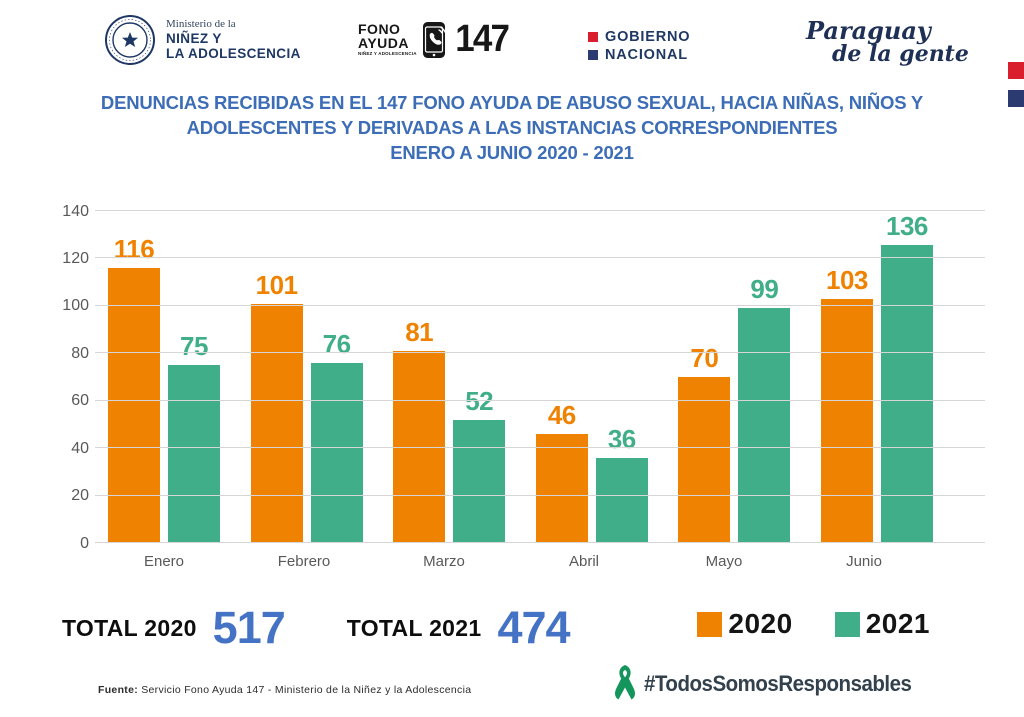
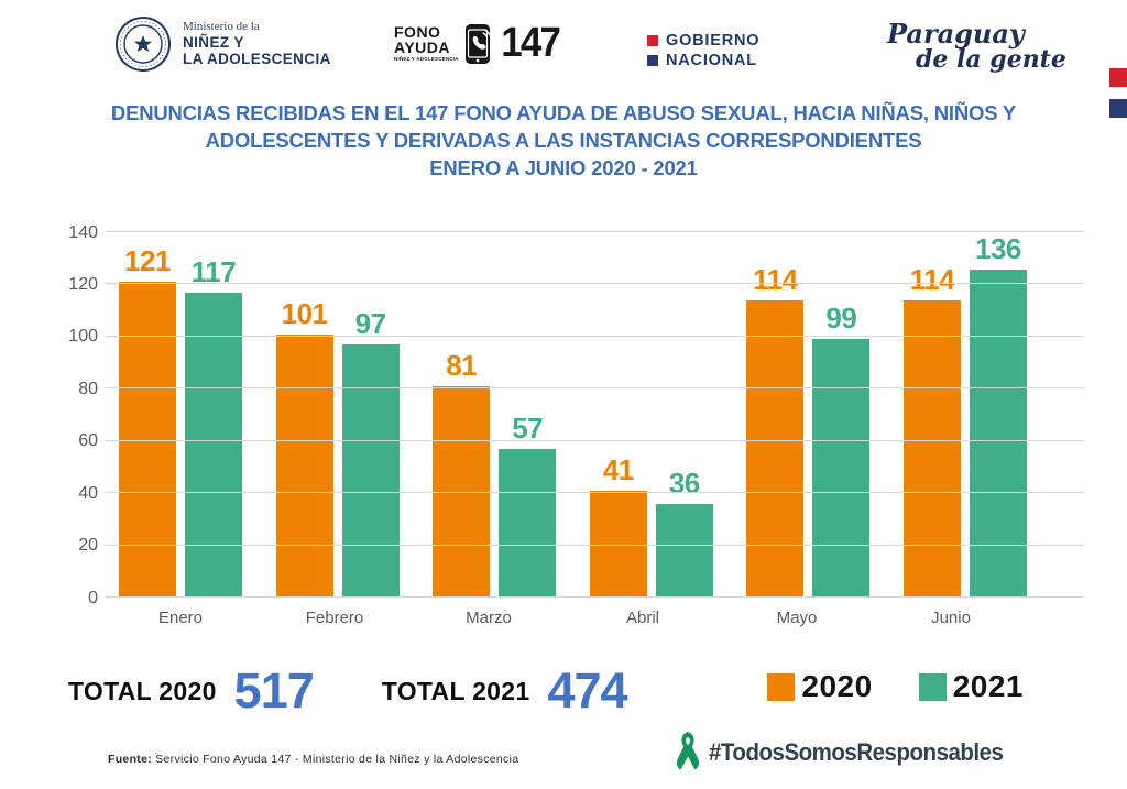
2020/Enero: 116 -> 121
2021/Enero: 75 -> 117
2021/Febrero: 76 -> 97
2021/Marzo: 52 -> 57
2020/Abril: 46 -> 41
2020/Mayo: 70 -> 114
2020/Junio: 103 -> 114
